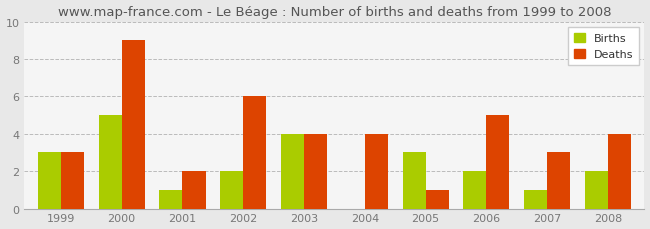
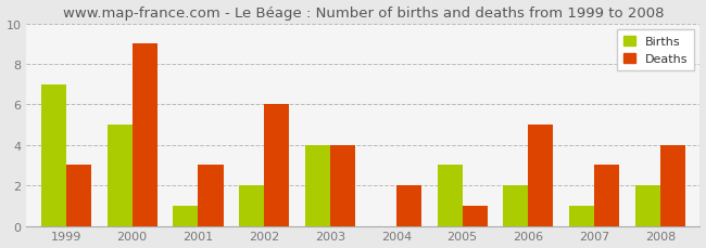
Births/1999: 3 -> 7
Deaths/2001: 2 -> 3
Deaths/2004: 4 -> 2
